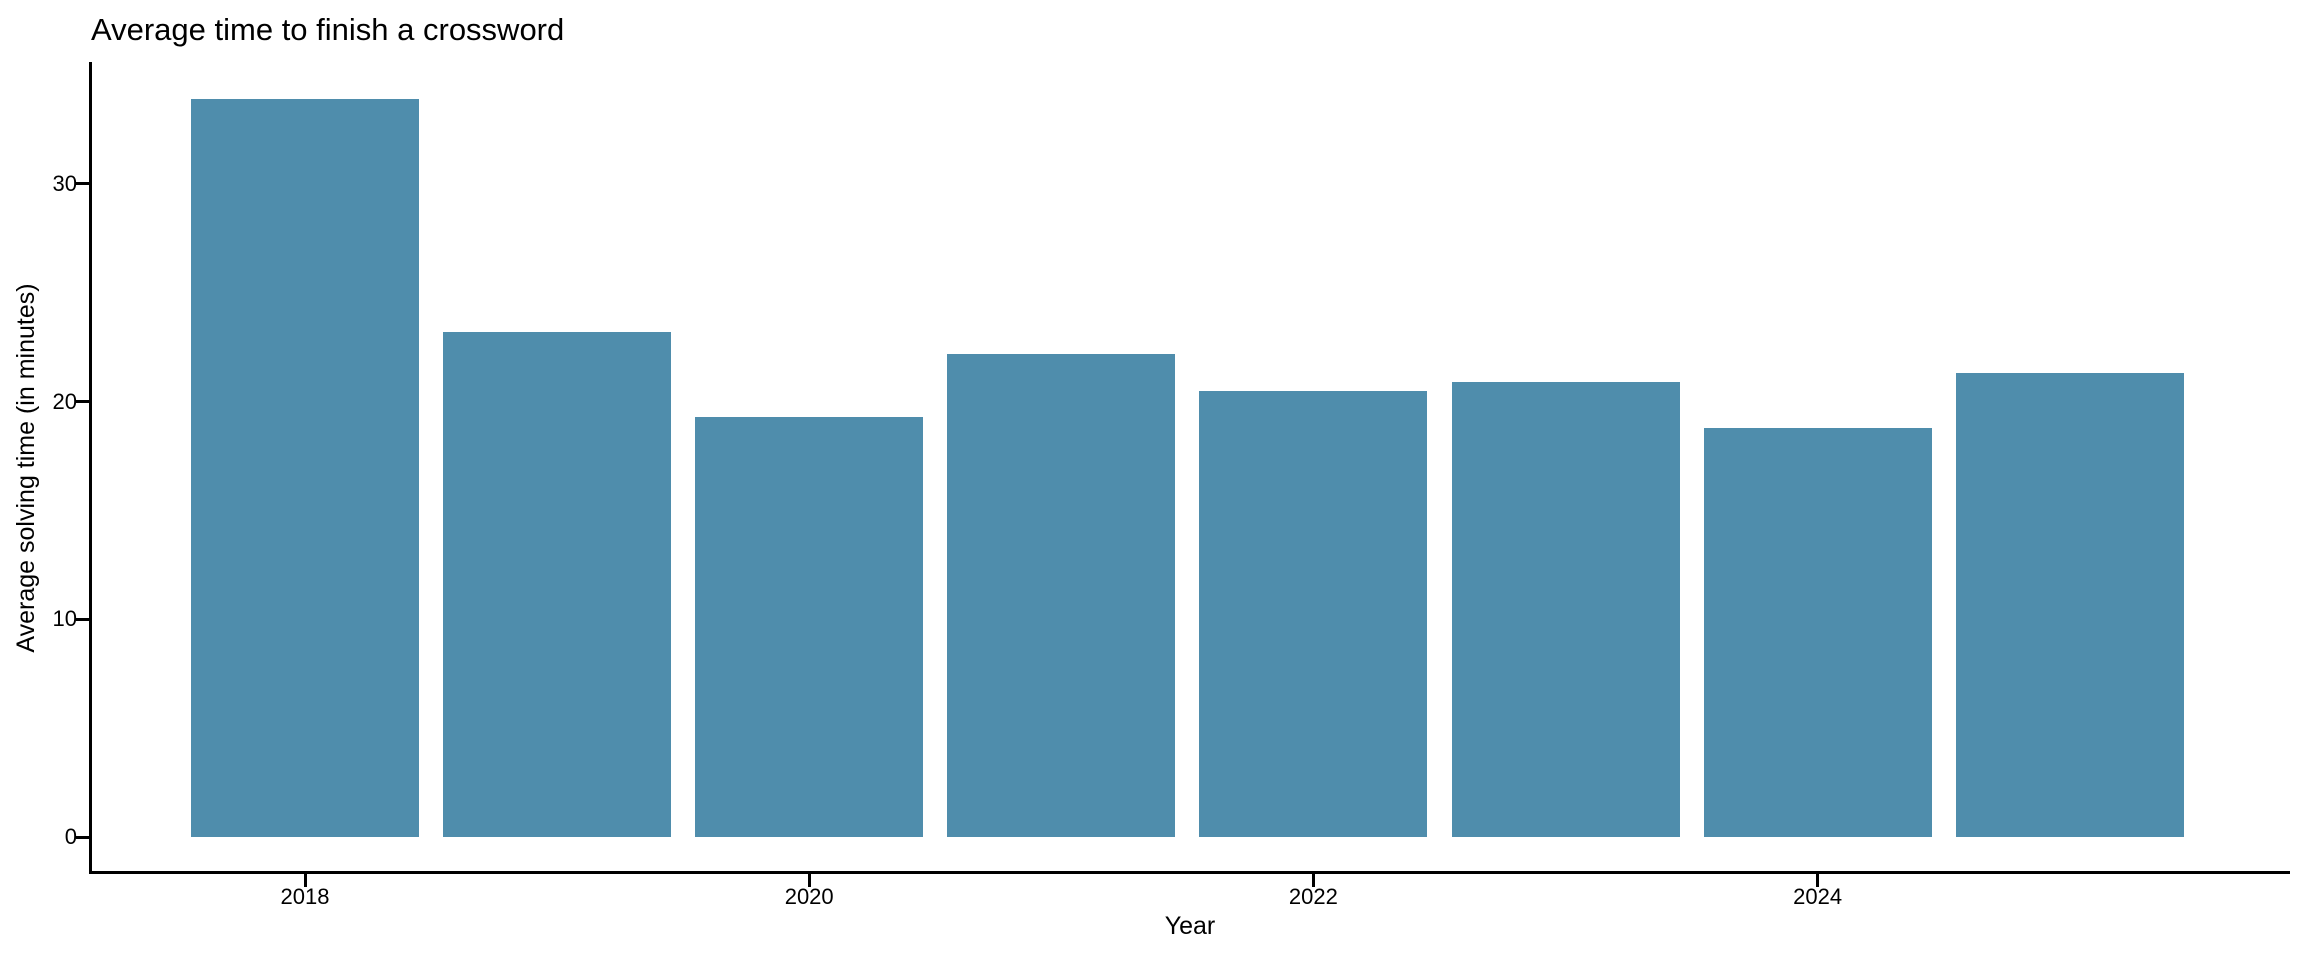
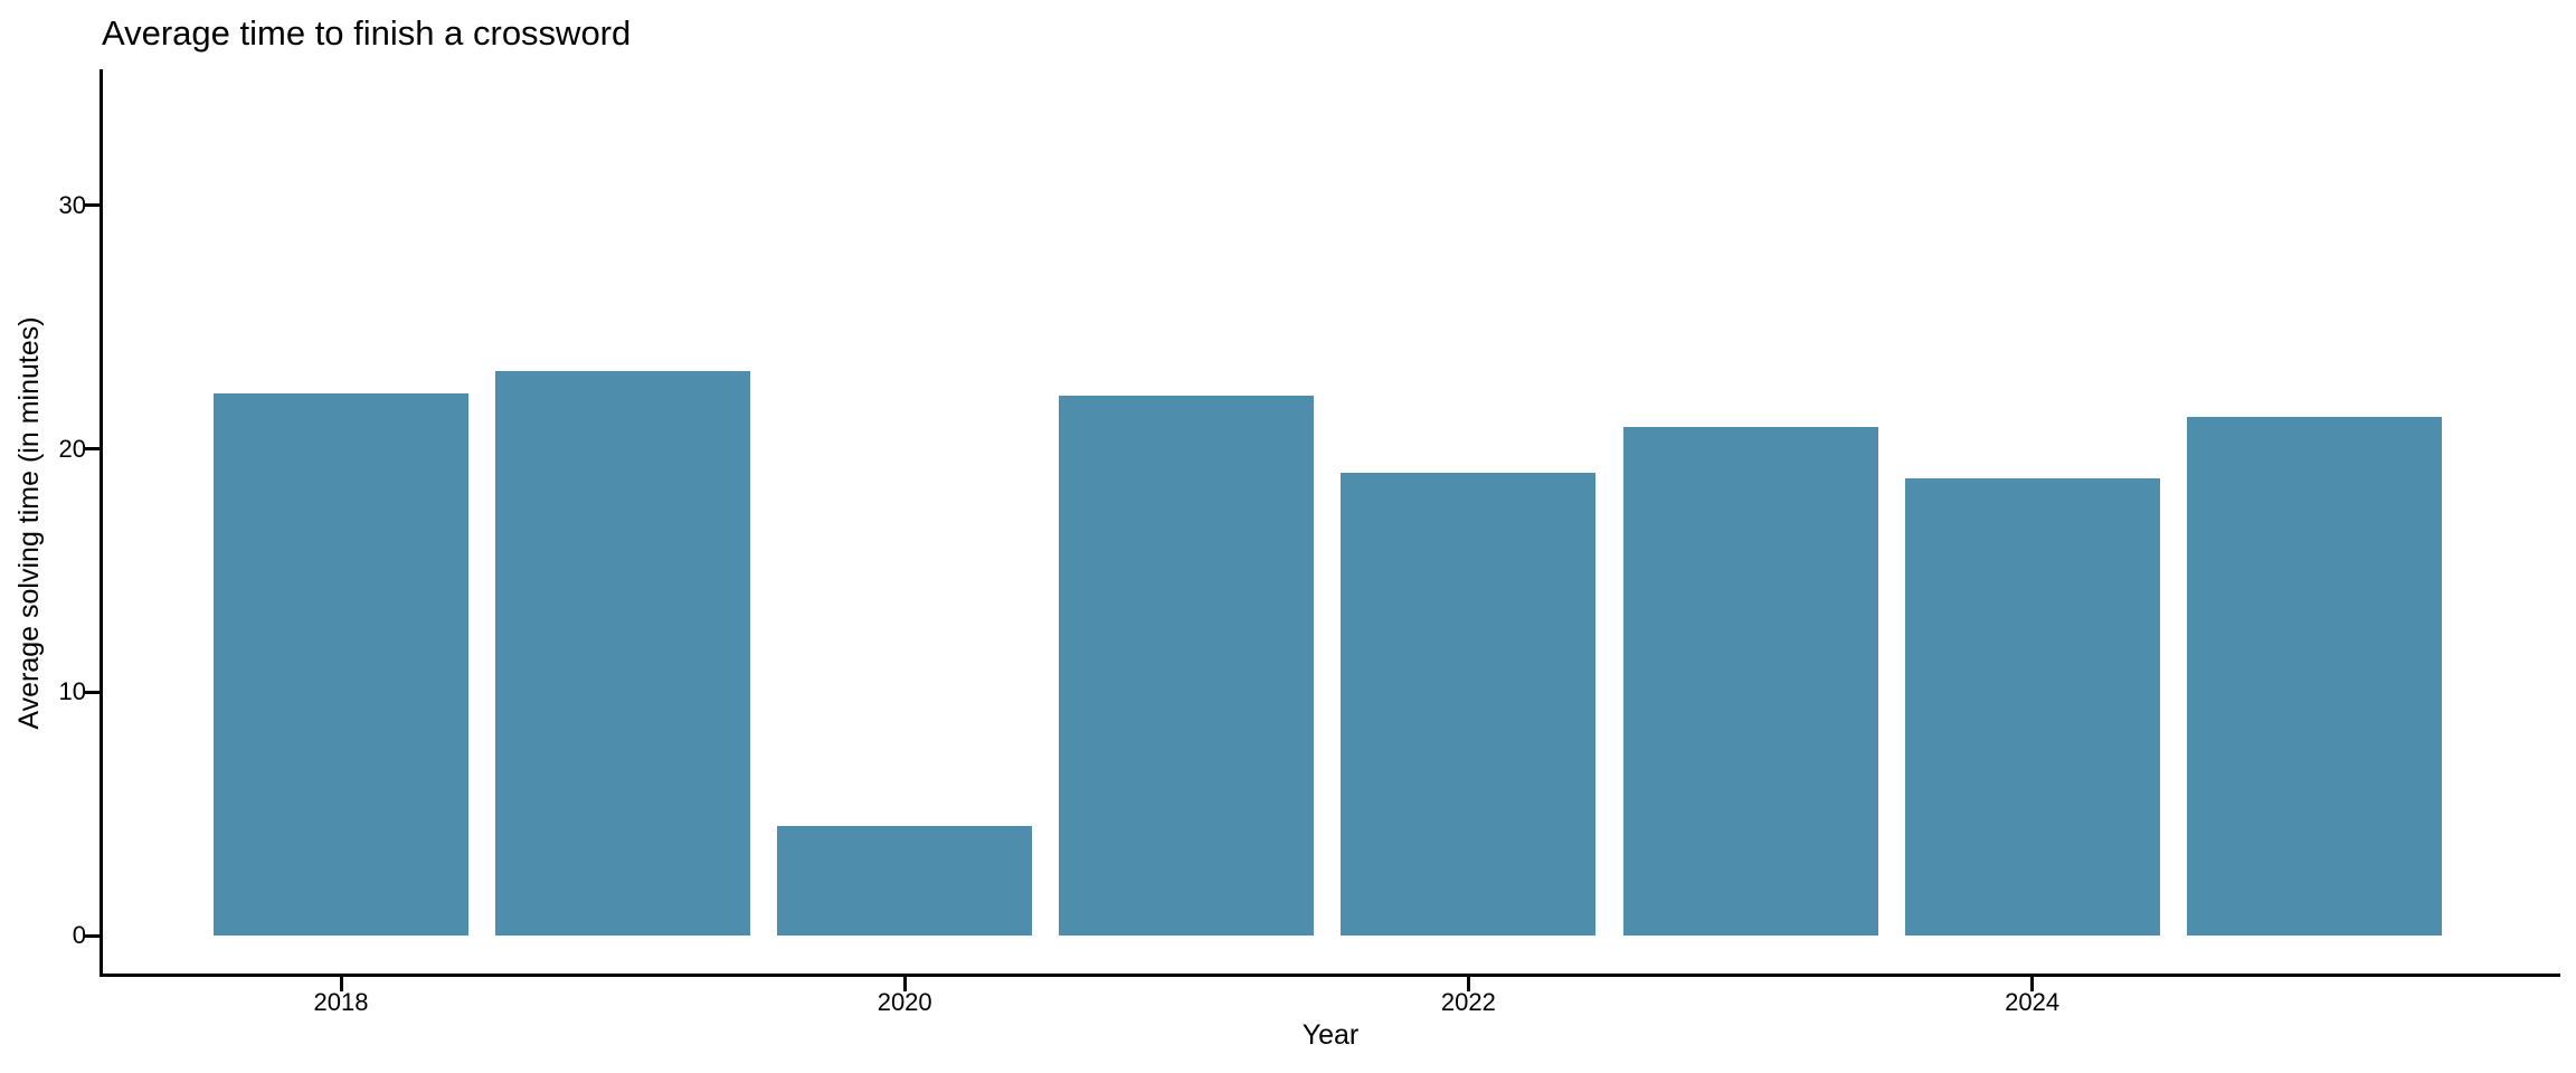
2018: 33.9 -> 22.3
2020: 19.3 -> 4.5
2022: 20.5 -> 19.0
